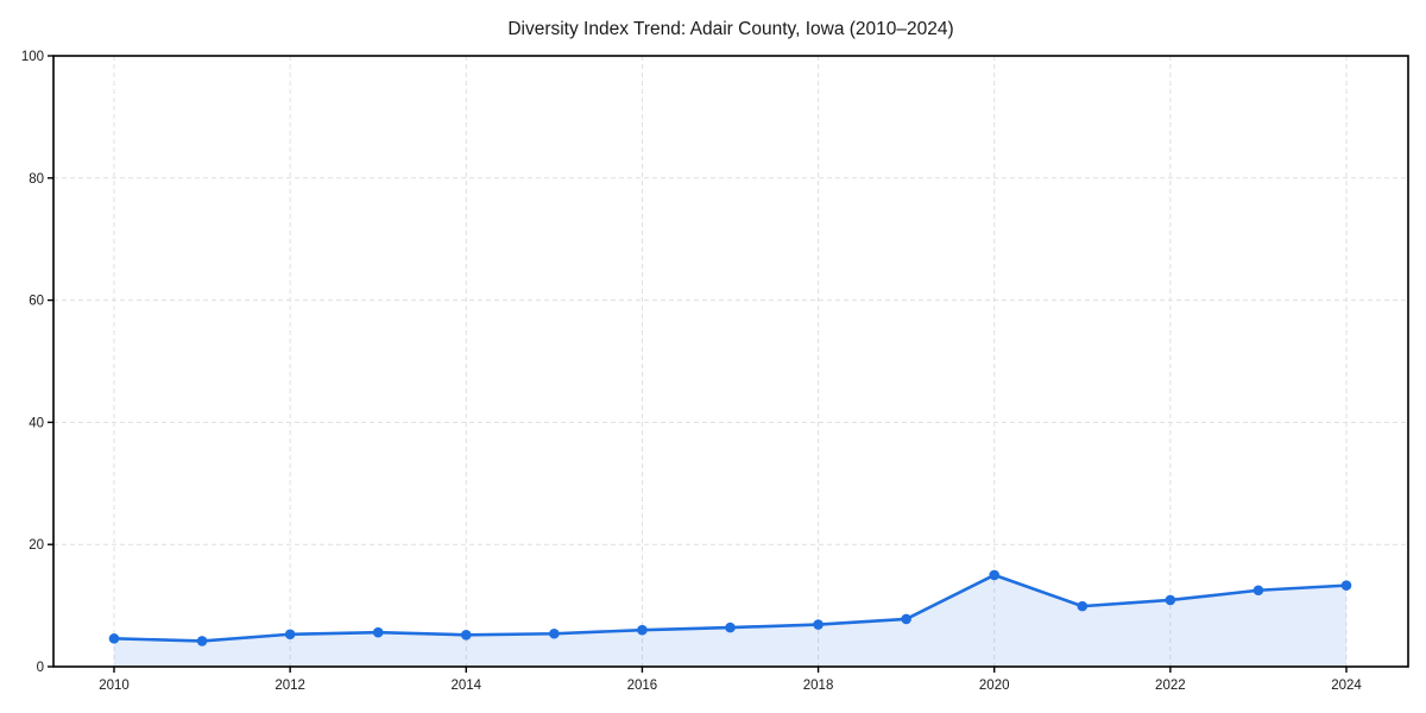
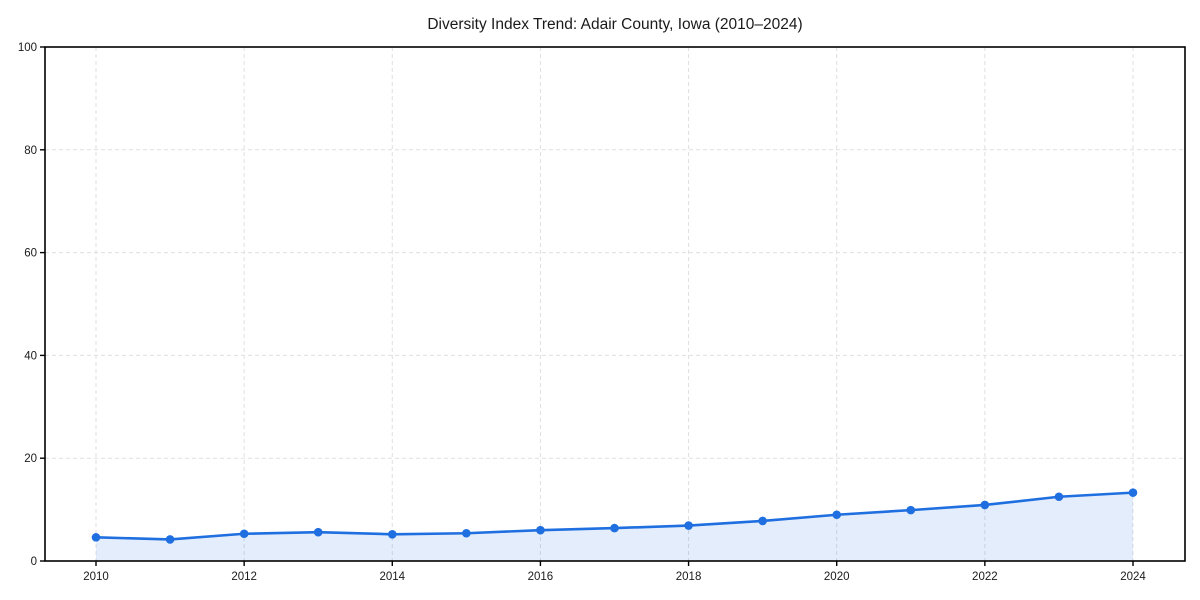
2020: 15 -> 9
